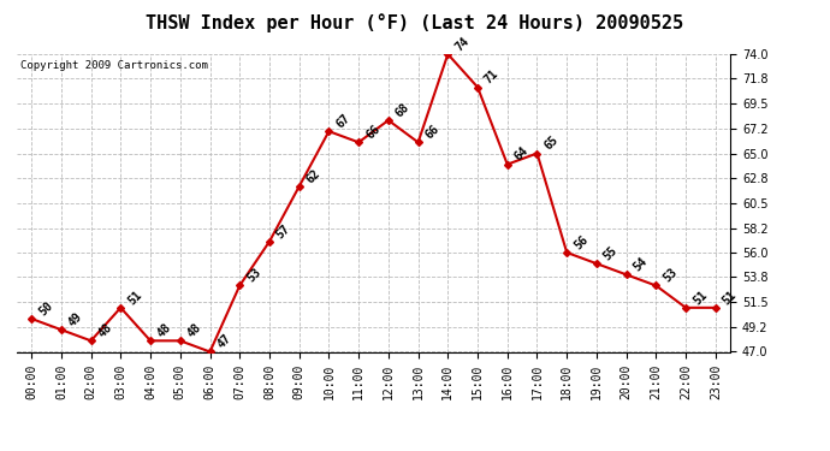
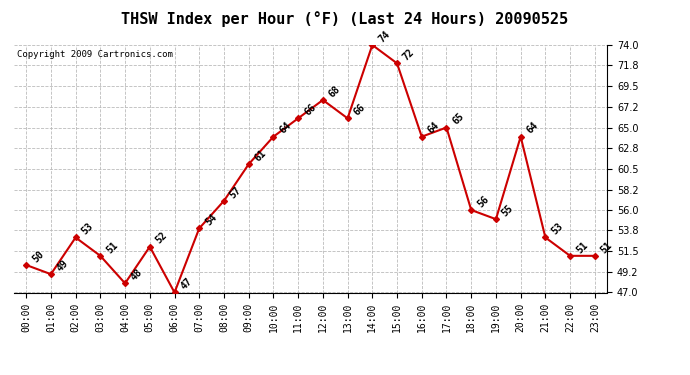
02:00: 48 -> 53
05:00: 48 -> 52
07:00: 53 -> 54
09:00: 62 -> 61
10:00: 67 -> 64
15:00: 71 -> 72
20:00: 54 -> 64
